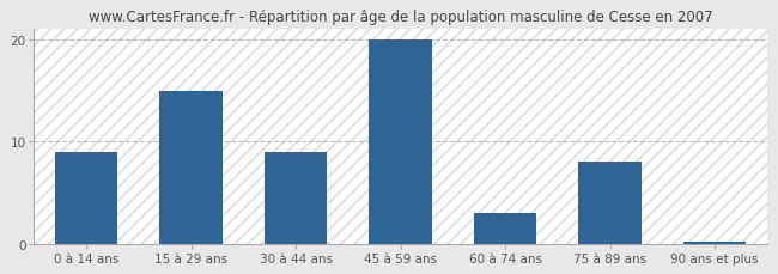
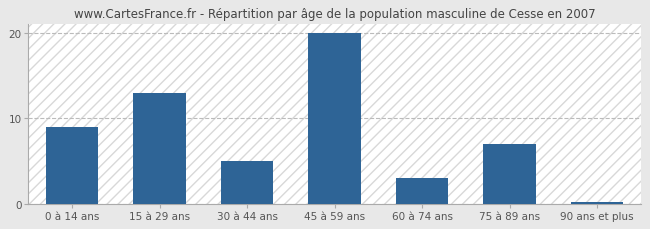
15 à 29 ans: 15.0 -> 13.0
30 à 44 ans: 9.0 -> 5.0
75 à 89 ans: 8.0 -> 7.0
